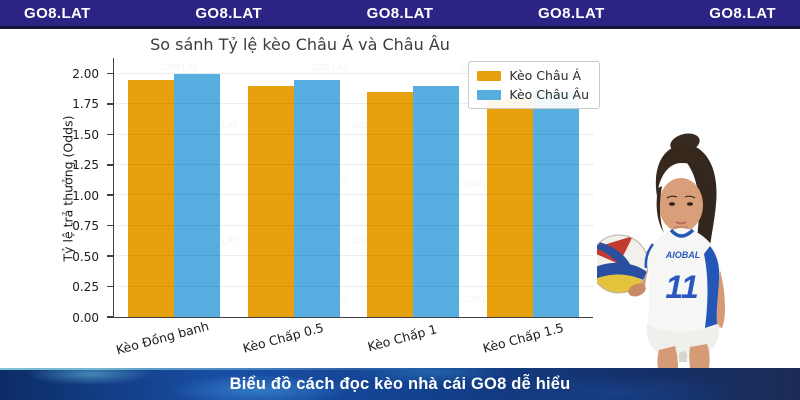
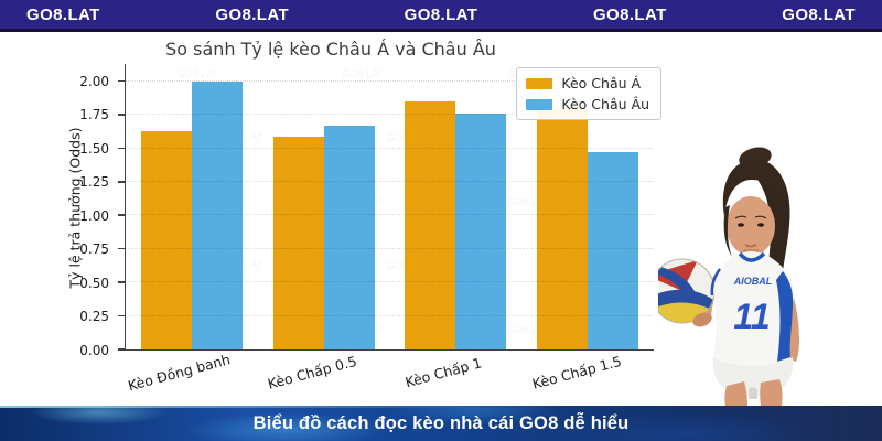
Kèo Châu Á/Kèo Đồng banh: 1.95 -> 1.63
Kèo Châu Á/Kèo Chấp 0.5: 1.90 -> 1.59
Kèo Châu Âu/Kèo Chấp 0.5: 1.95 -> 1.67
Kèo Châu Âu/Kèo Chấp 1: 1.90 -> 1.76
Kèo Châu Âu/Kèo Chấp 1.5: 1.85 -> 1.47
